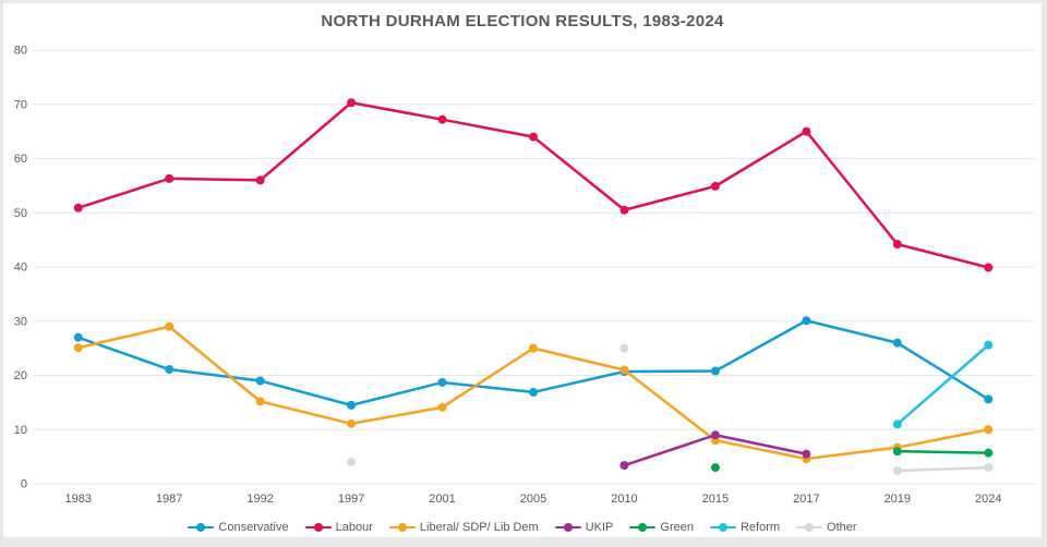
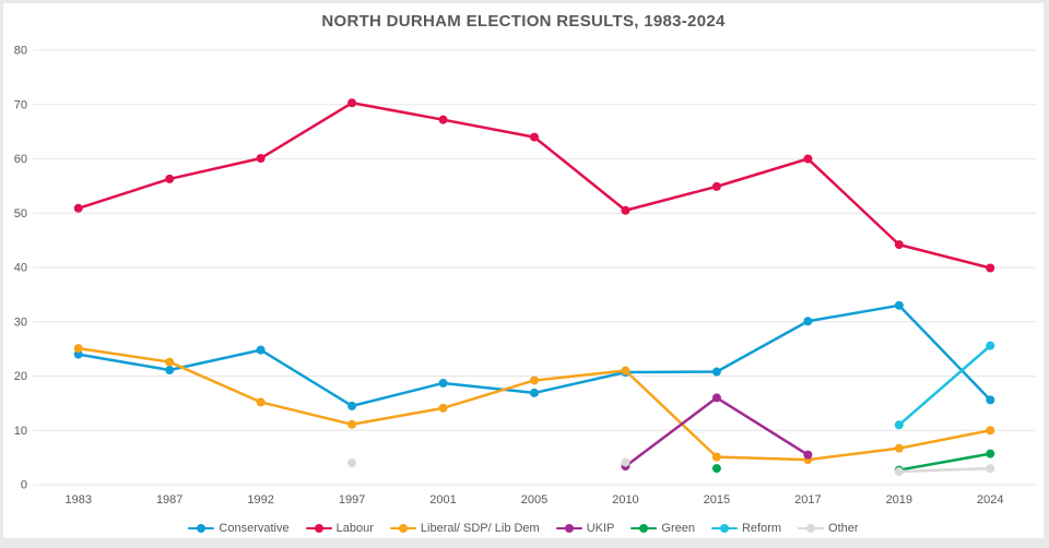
Conservative/1983: 27 -> 24
Liberal/ SDP/ Lib Dem/1987: 29 -> 23
Conservative/1992: 19 -> 25
Labour/1992: 56 -> 60
Liberal/ SDP/ Lib Dem/2005: 25 -> 19
Other/2010: 25 -> 4
Liberal/ SDP/ Lib Dem/2015: 8 -> 5
UKIP/2015: 9 -> 16
Labour/2017: 65 -> 60
Conservative/2019: 26 -> 33
Green/2019: 6 -> 3
